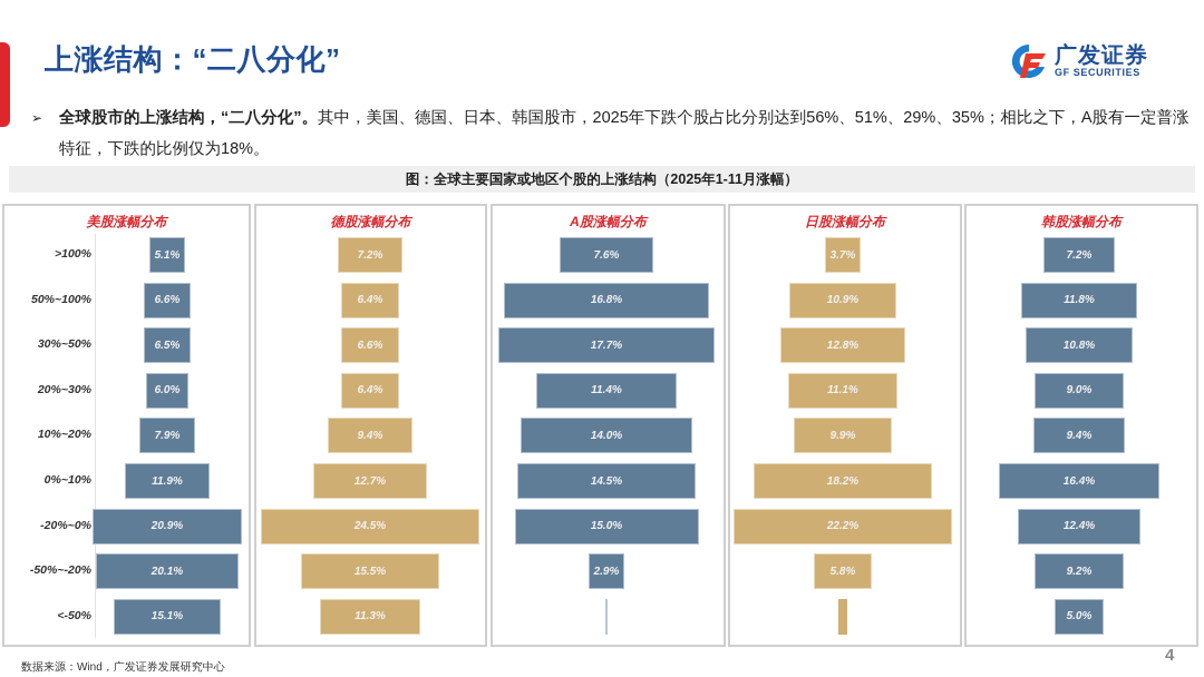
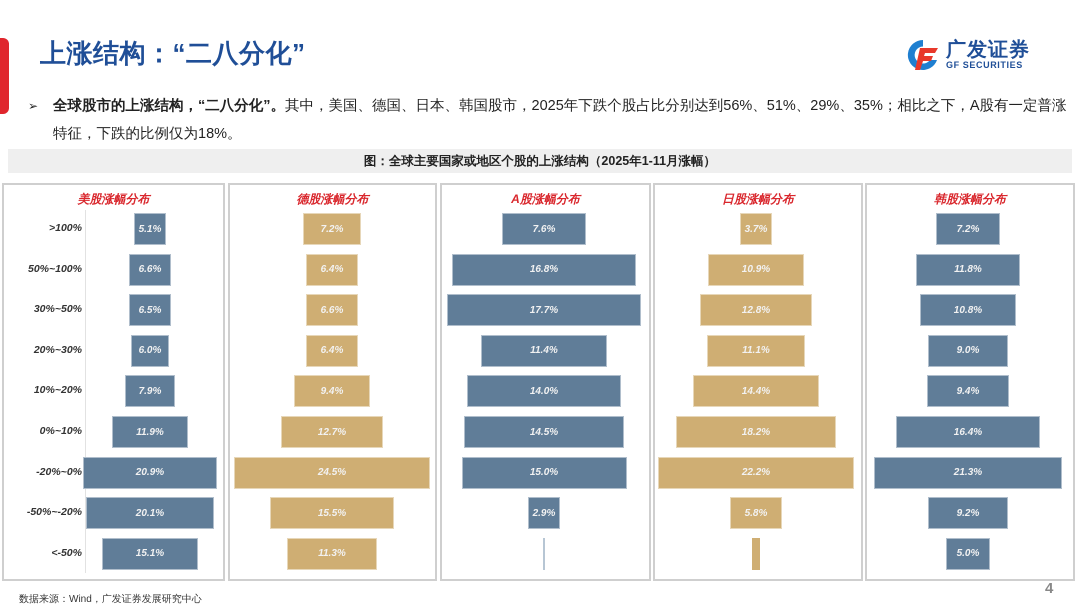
日股涨幅分布/10%~20%: 9.9% -> 14.4%
韩股涨幅分布/-20%~0%: 12.4% -> 21.3%
